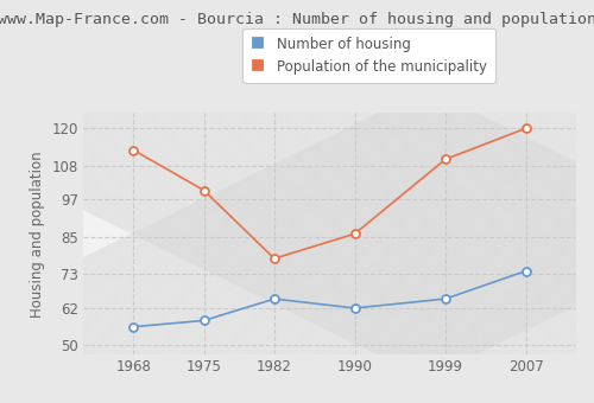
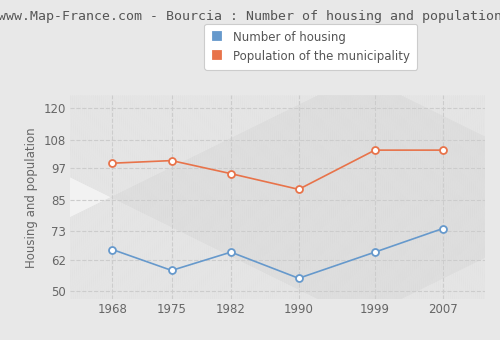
Number of housing/1968: 56 -> 66
Population of the municipality/1968: 113 -> 99
Population of the municipality/1982: 78 -> 95
Number of housing/1990: 62 -> 55
Population of the municipality/1990: 86 -> 89
Population of the municipality/1999: 110 -> 104
Population of the municipality/2007: 120 -> 104
